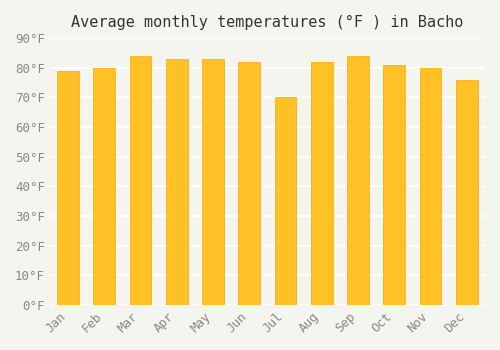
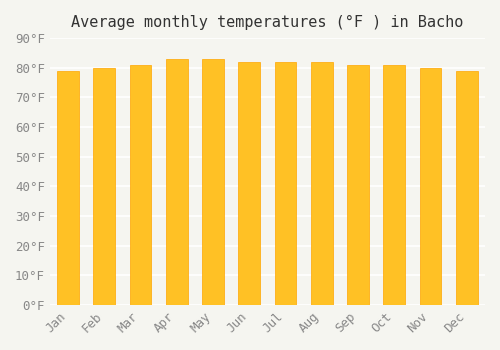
Mar: 84°F -> 81°F
Jul: 70°F -> 82°F
Sep: 84°F -> 81°F
Dec: 76°F -> 79°F
